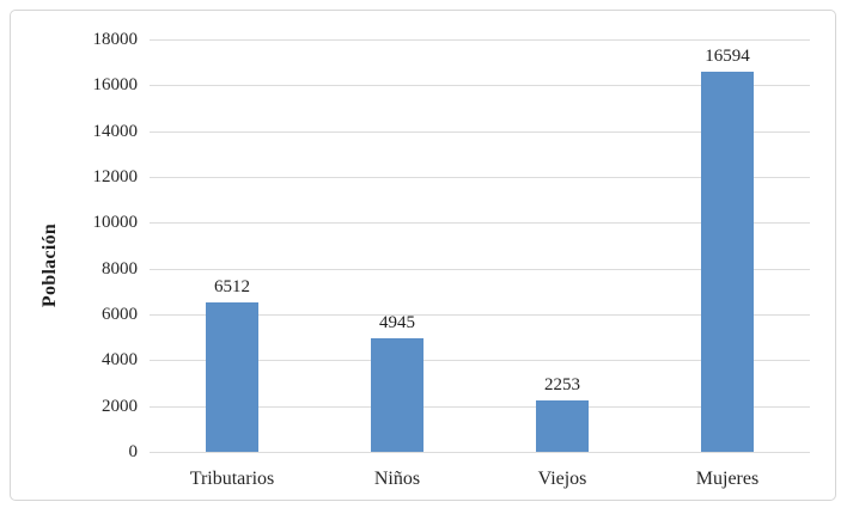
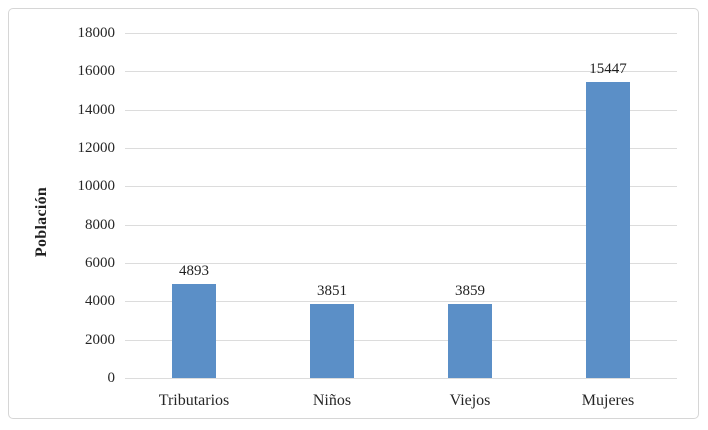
Tributarios: 6512 -> 4893
Niños: 4945 -> 3851
Viejos: 2253 -> 3859
Mujeres: 16594 -> 15447
